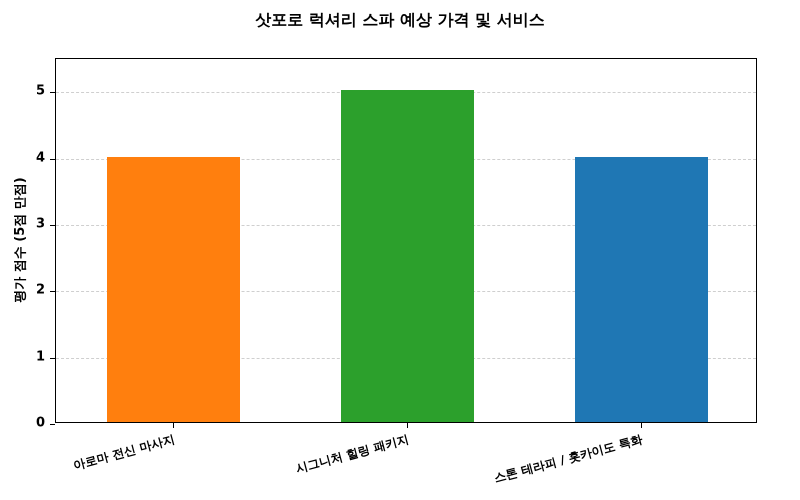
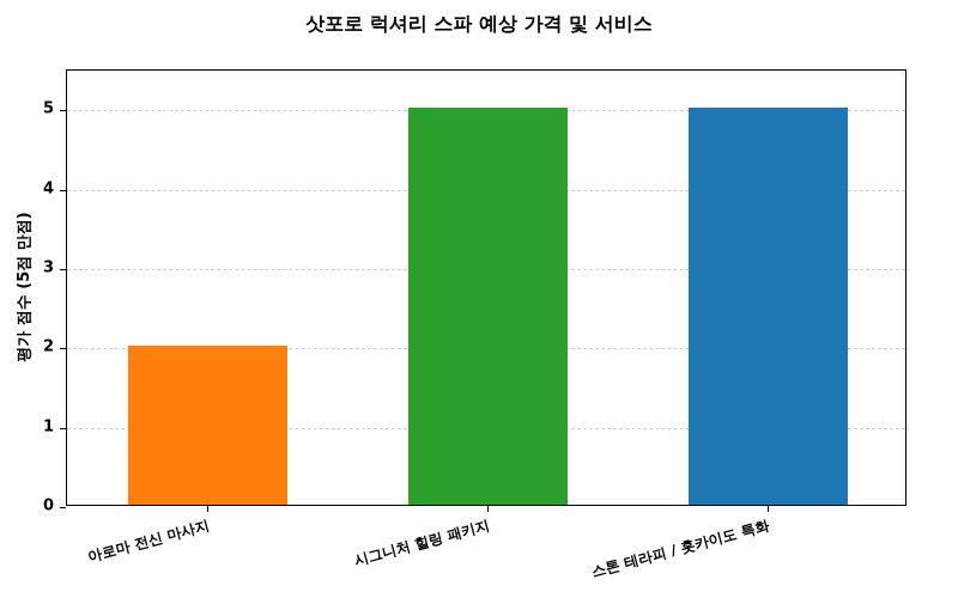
아로마 전신 마사지: 4 -> 2
스톤 테라피 / 홋카이도 특화: 4 -> 5
